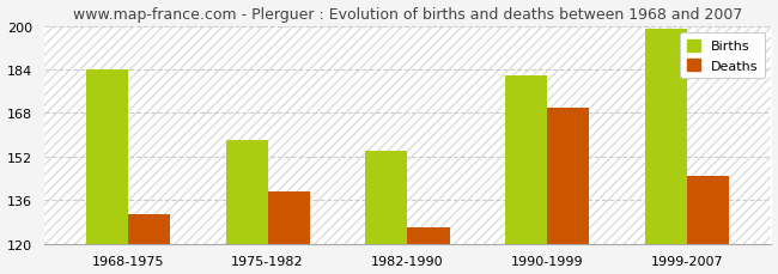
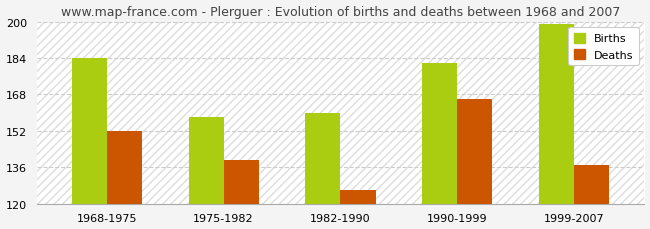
Deaths/1968-1975: 131 -> 152
Births/1982-1990: 154 -> 160
Deaths/1990-1999: 170 -> 166
Deaths/1999-2007: 145 -> 137
